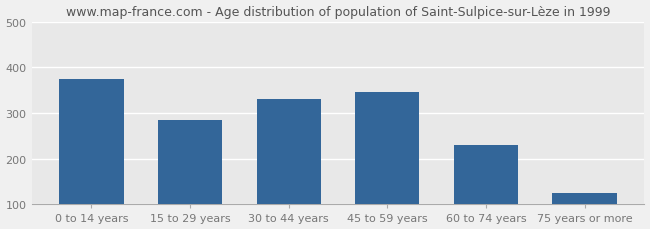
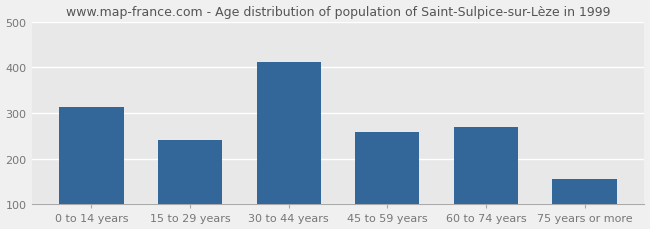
0 to 14 years: 375 -> 313
15 to 29 years: 285 -> 241
30 to 44 years: 330 -> 412
45 to 59 years: 345 -> 259
60 to 74 years: 230 -> 269
75 years or more: 125 -> 156
